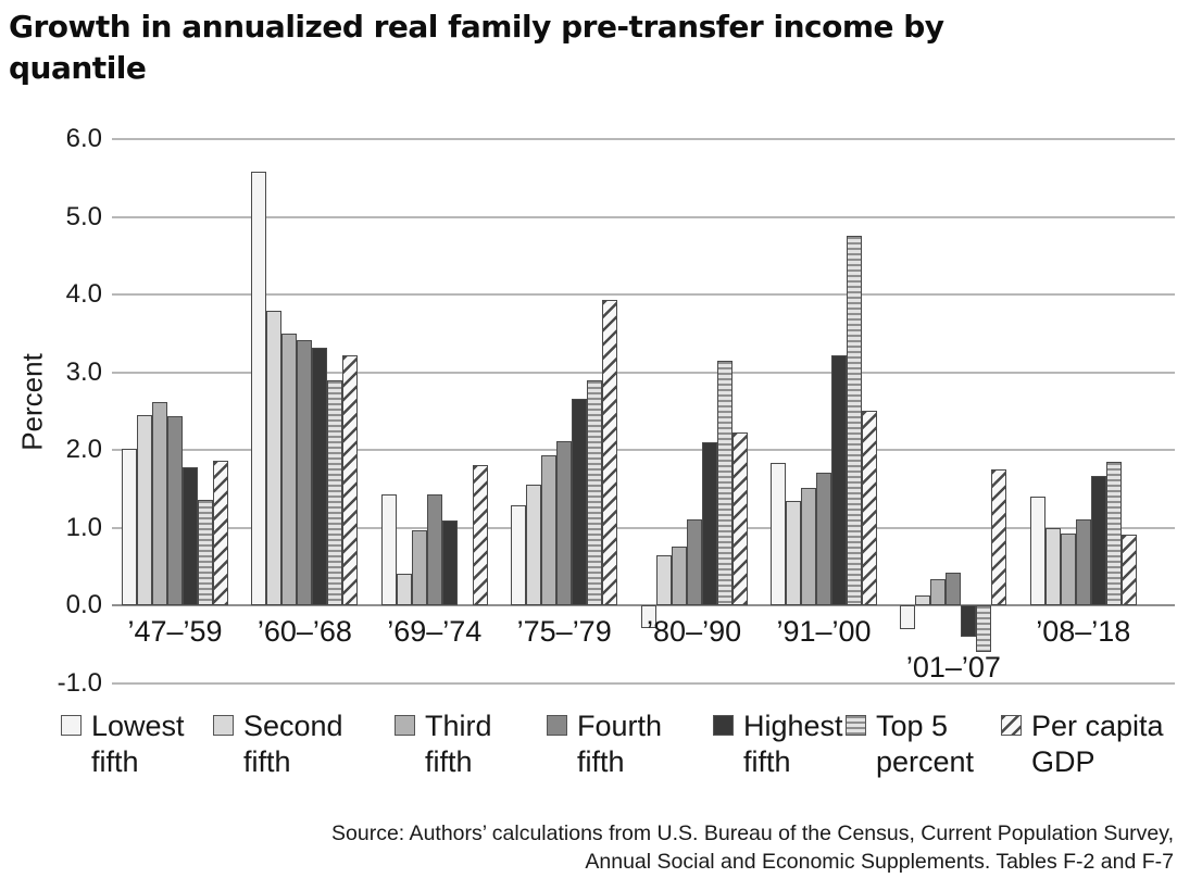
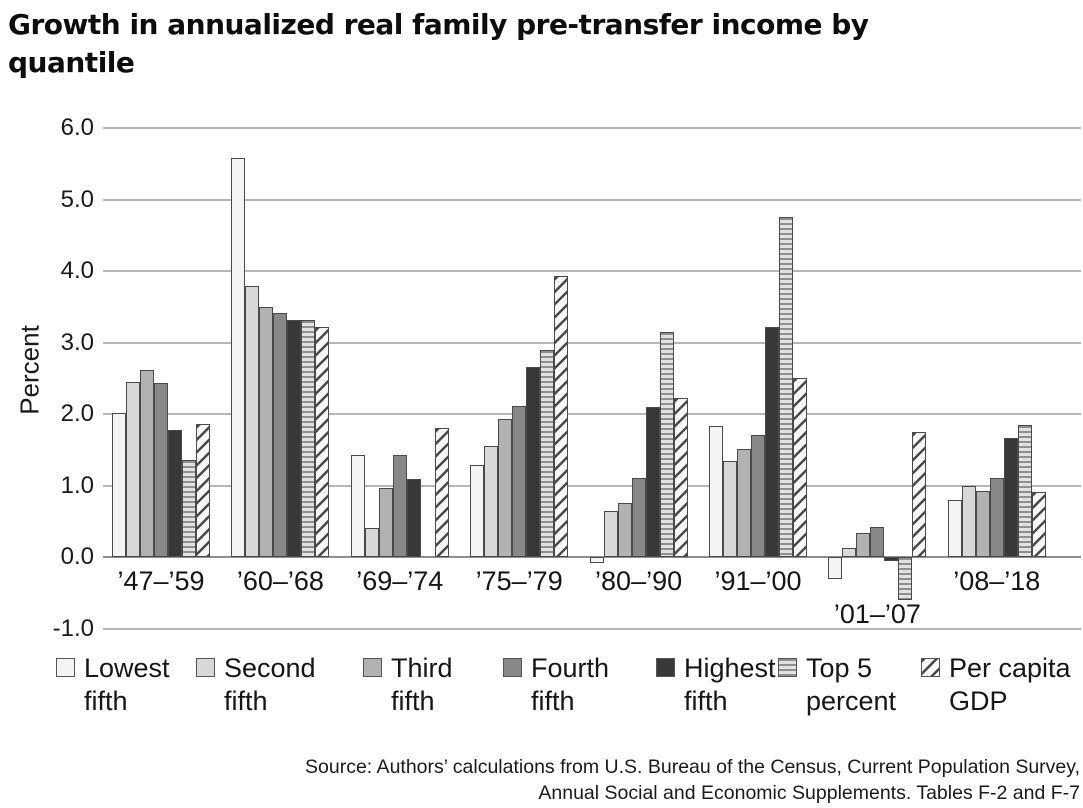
Top 5 percent/’60–’68: 2.9 -> 3.3
Lowest fifth/’80–’90: -0.3 -> -0.1
Highest fifth/’01–’07: -0.4 -> -0.1
Lowest fifth/’08–’18: 1.4 -> 0.8
